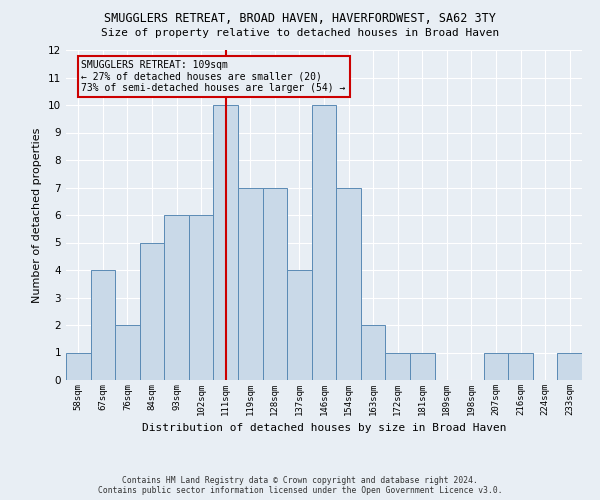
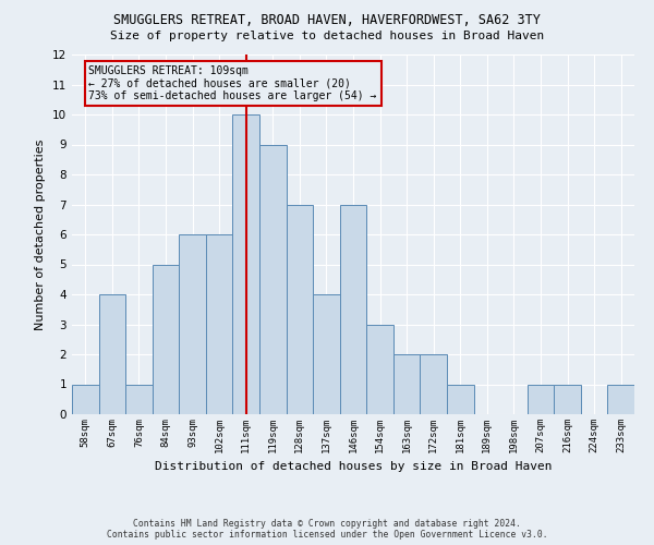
76sqm: 2 -> 1
119sqm: 7 -> 9
146sqm: 10 -> 7
154sqm: 7 -> 3
172sqm: 1 -> 2
